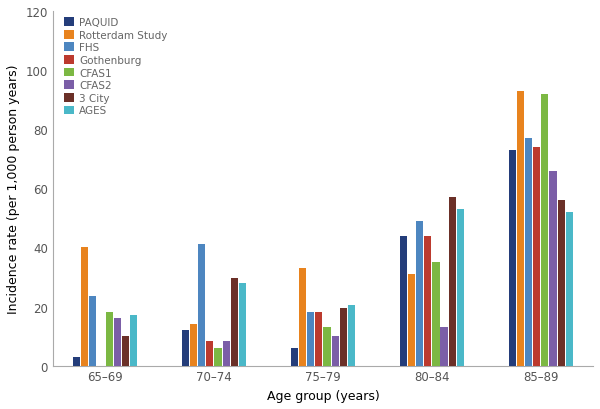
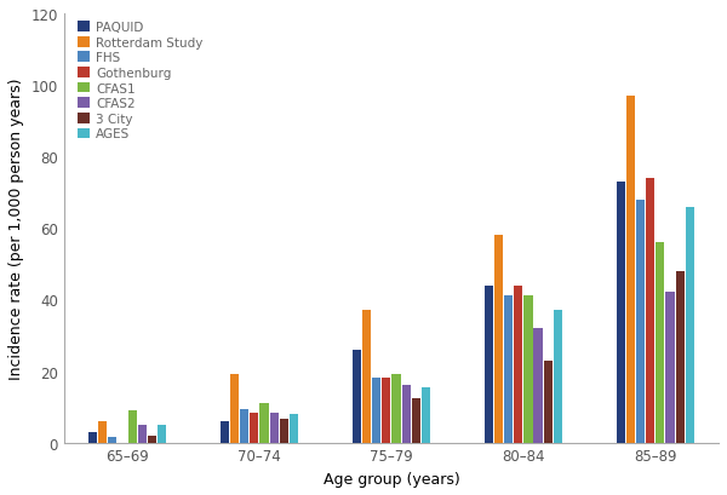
Rotterdam Study/65–69: 40 -> 6
FHS/65–69: 23.5 -> 1.5
CFAS1/65–69: 18 -> 9
CFAS2/65–69: 16.0 -> 5.0
3 City/65–69: 10.0 -> 2.0
AGES/65–69: 17.0 -> 5.0
PAQUID/70–74: 12 -> 6
Rotterdam Study/70–74: 14 -> 19
FHS/70–74: 41.0 -> 9.5
CFAS1/70–74: 6 -> 11
3 City/70–74: 29.5 -> 6.5
AGES/70–74: 28.0 -> 8.0
PAQUID/75–79: 6 -> 26
Rotterdam Study/75–79: 33 -> 37
CFAS1/75–79: 13 -> 19
CFAS2/75–79: 10.0 -> 16.0
3 City/75–79: 19.5 -> 12.5
AGES/75–79: 20.5 -> 15.5
Rotterdam Study/80–84: 31 -> 58
FHS/80–84: 49.0 -> 41.0
CFAS1/80–84: 35 -> 41
CFAS2/80–84: 13.0 -> 32.0
3 City/80–84: 57.0 -> 23.0
AGES/80–84: 53.0 -> 37.0
Rotterdam Study/85–89: 93 -> 97
FHS/85–89: 77.0 -> 68.0
CFAS1/85–89: 92 -> 56
CFAS2/85–89: 66.0 -> 42.0
3 City/85–89: 56.0 -> 48.0
AGES/85–89: 52.0 -> 66.0
